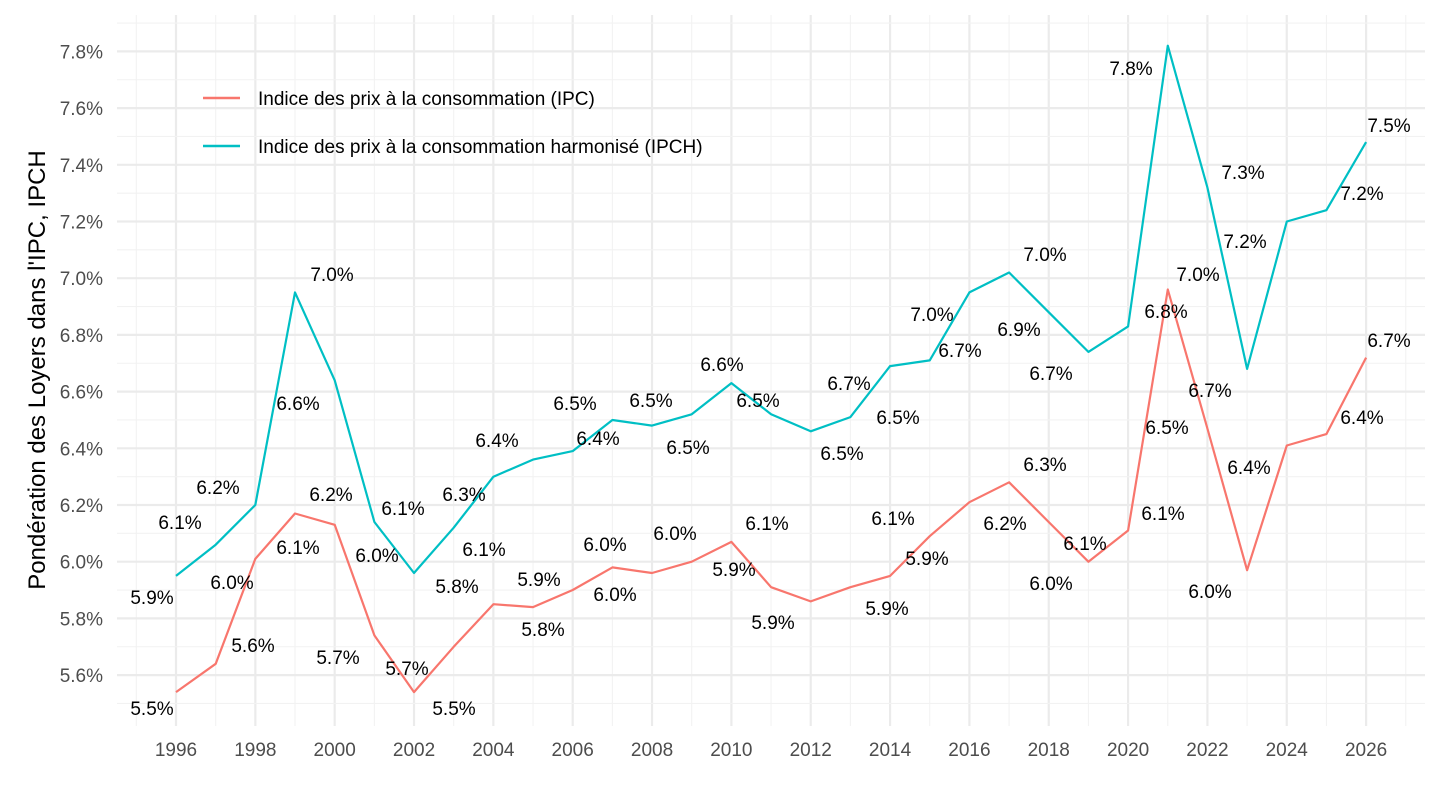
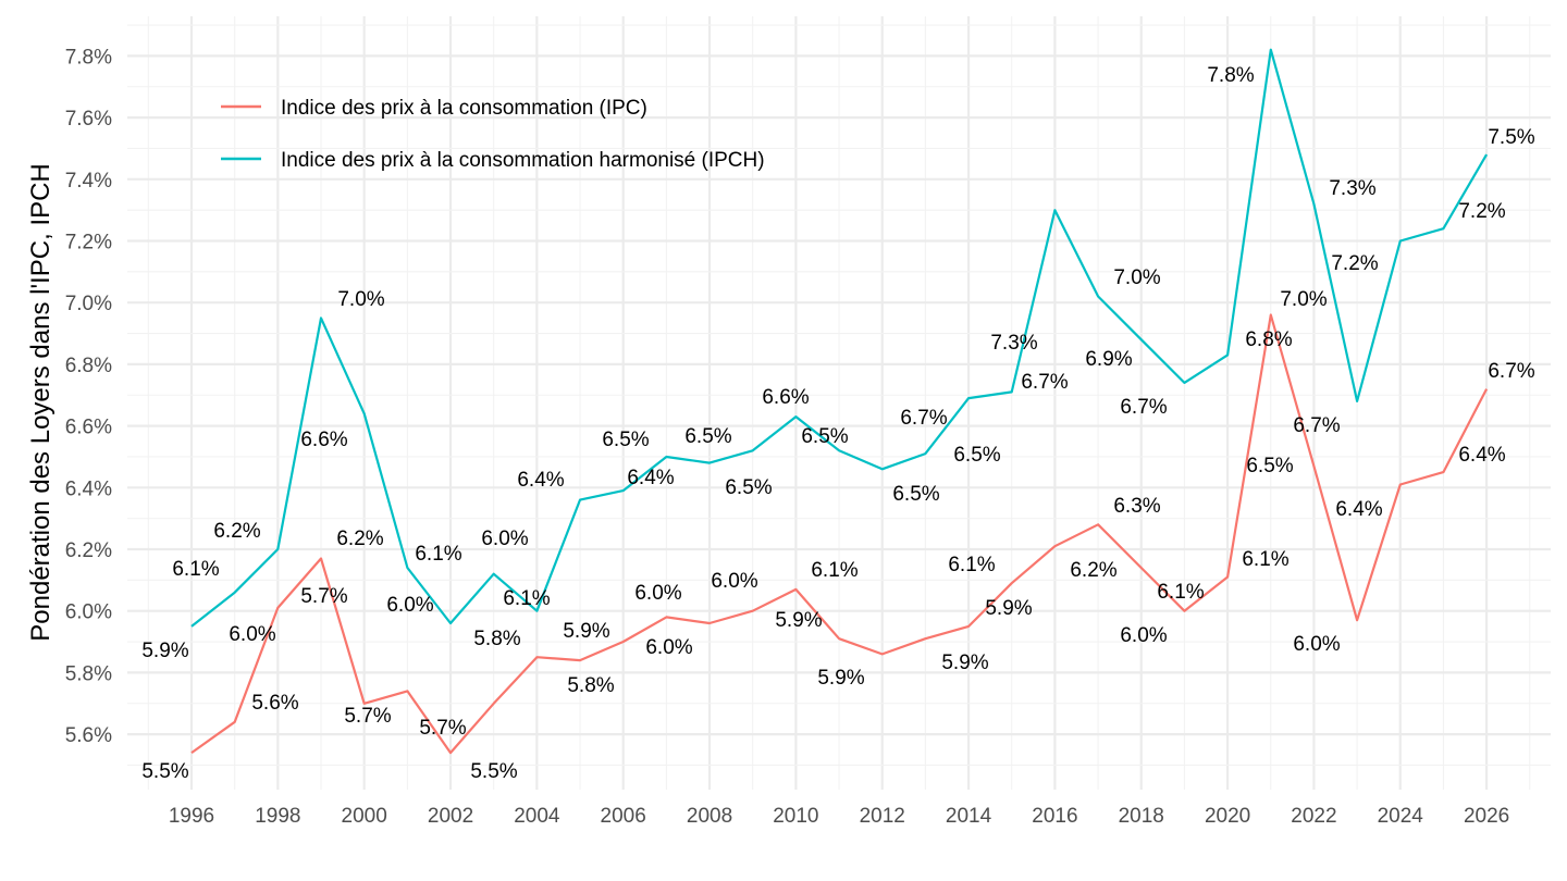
Indice des prix à la consommation (IPC)/2000: 6.1% -> 5.7%
Indice des prix à la consommation harmonisé (IPCH)/2004: 6.3% -> 6.0%
Indice des prix à la consommation harmonisé (IPCH)/2016: 7.0% -> 7.3%
